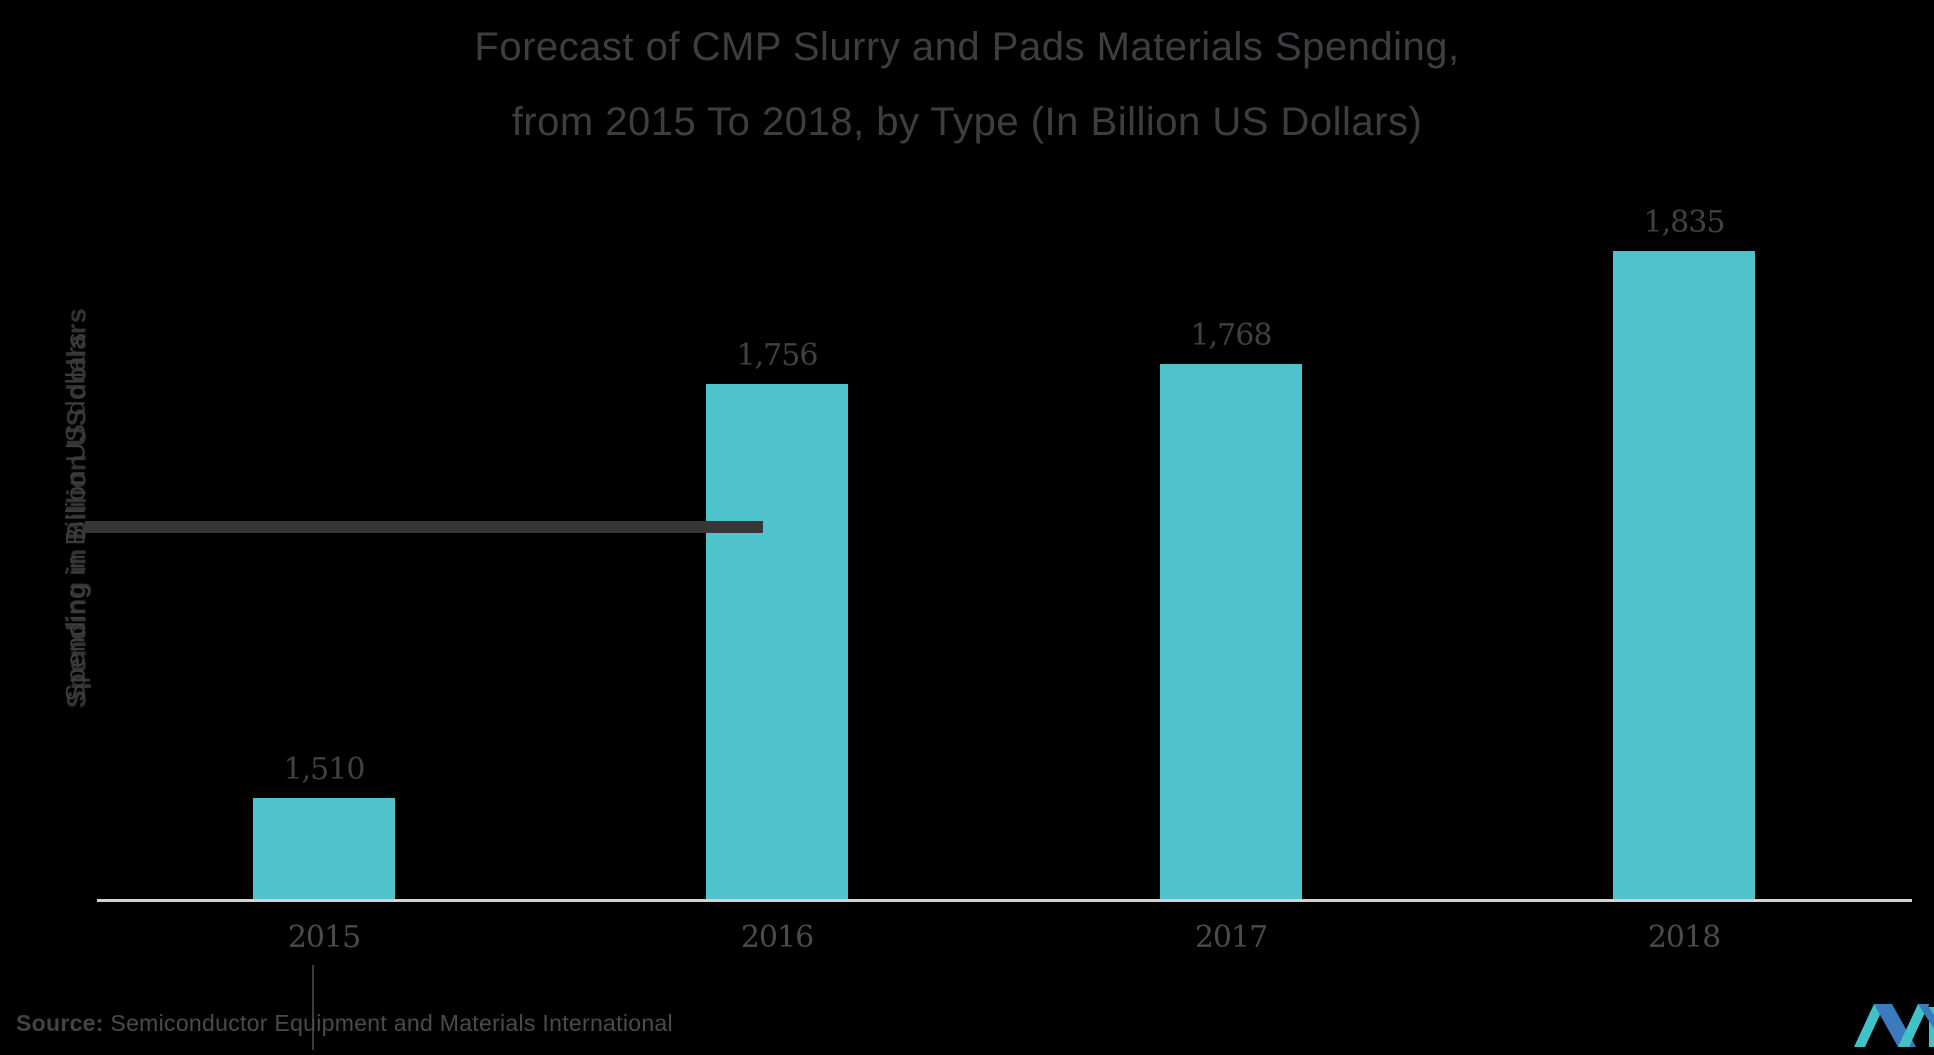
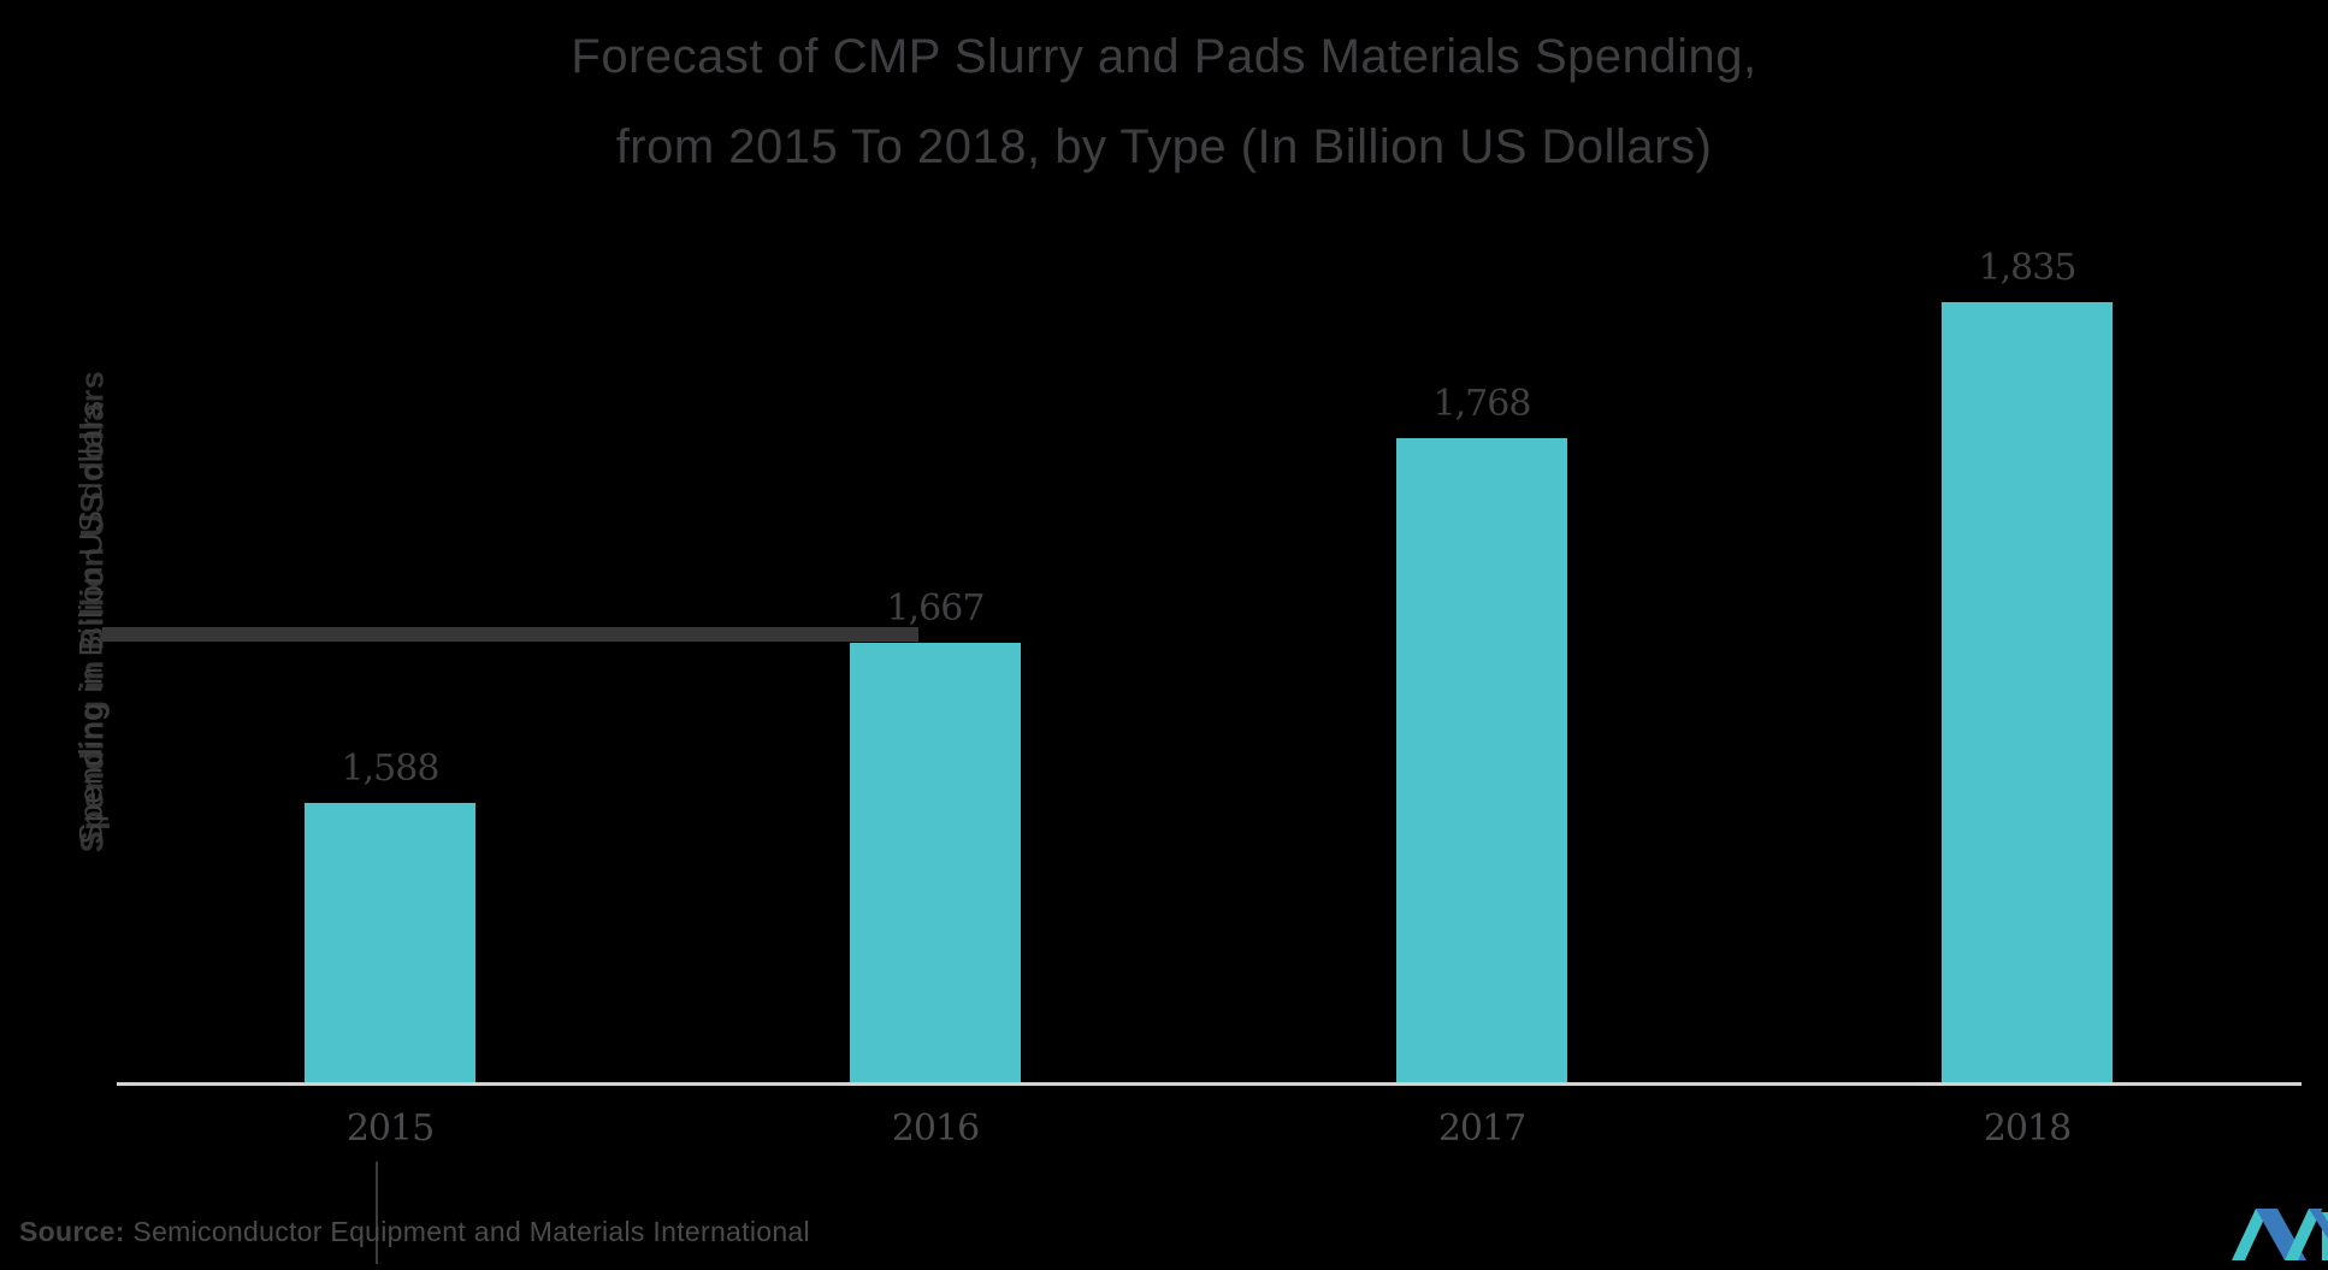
2015: 1,510 -> 1,588
2016: 1,756 -> 1,667
